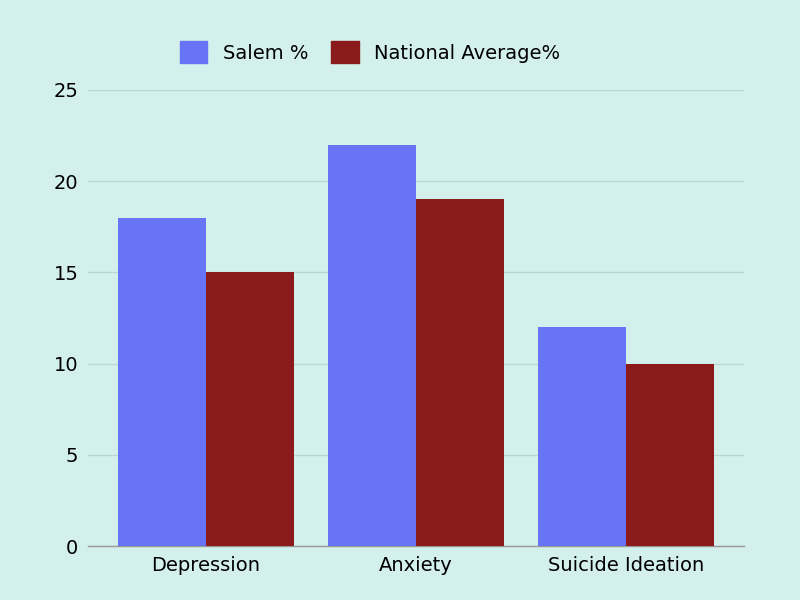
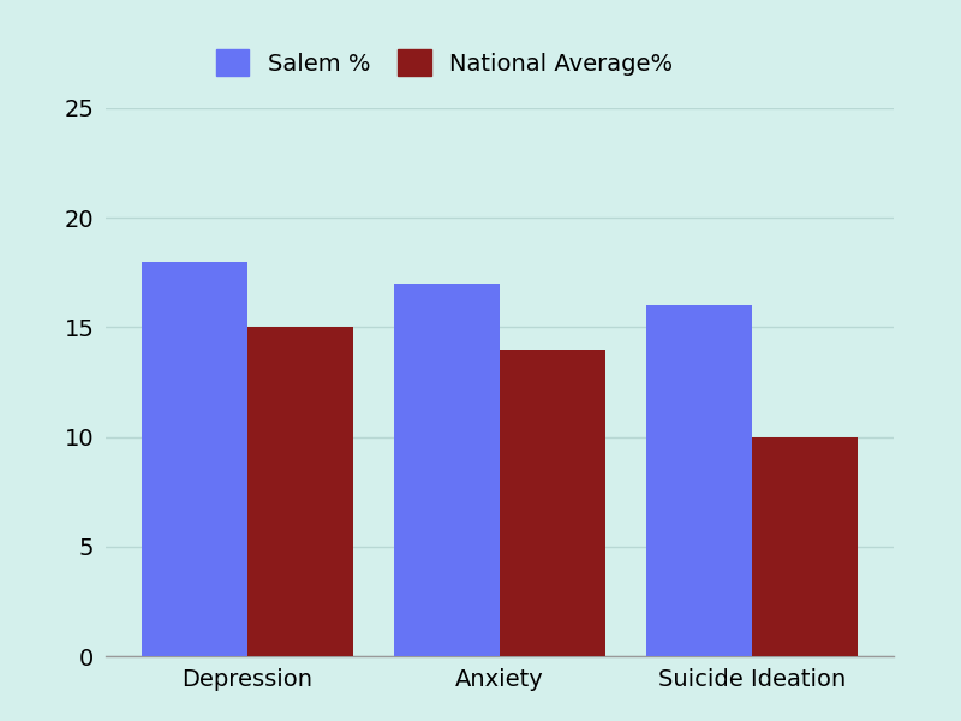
Salem %/Anxiety: 22 -> 17
National Average%/Anxiety: 19 -> 14
Salem %/Suicide Ideation: 12 -> 16
